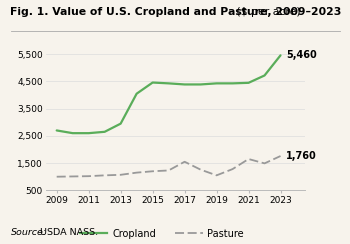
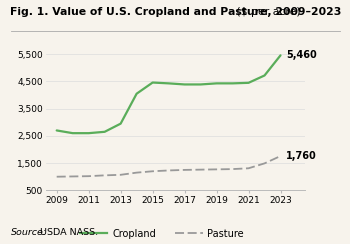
Pasture/2017: 1,550 -> 1,250
Pasture/2019: 1,050 -> 1,270
Pasture/2021: 1,650 -> 1,310
